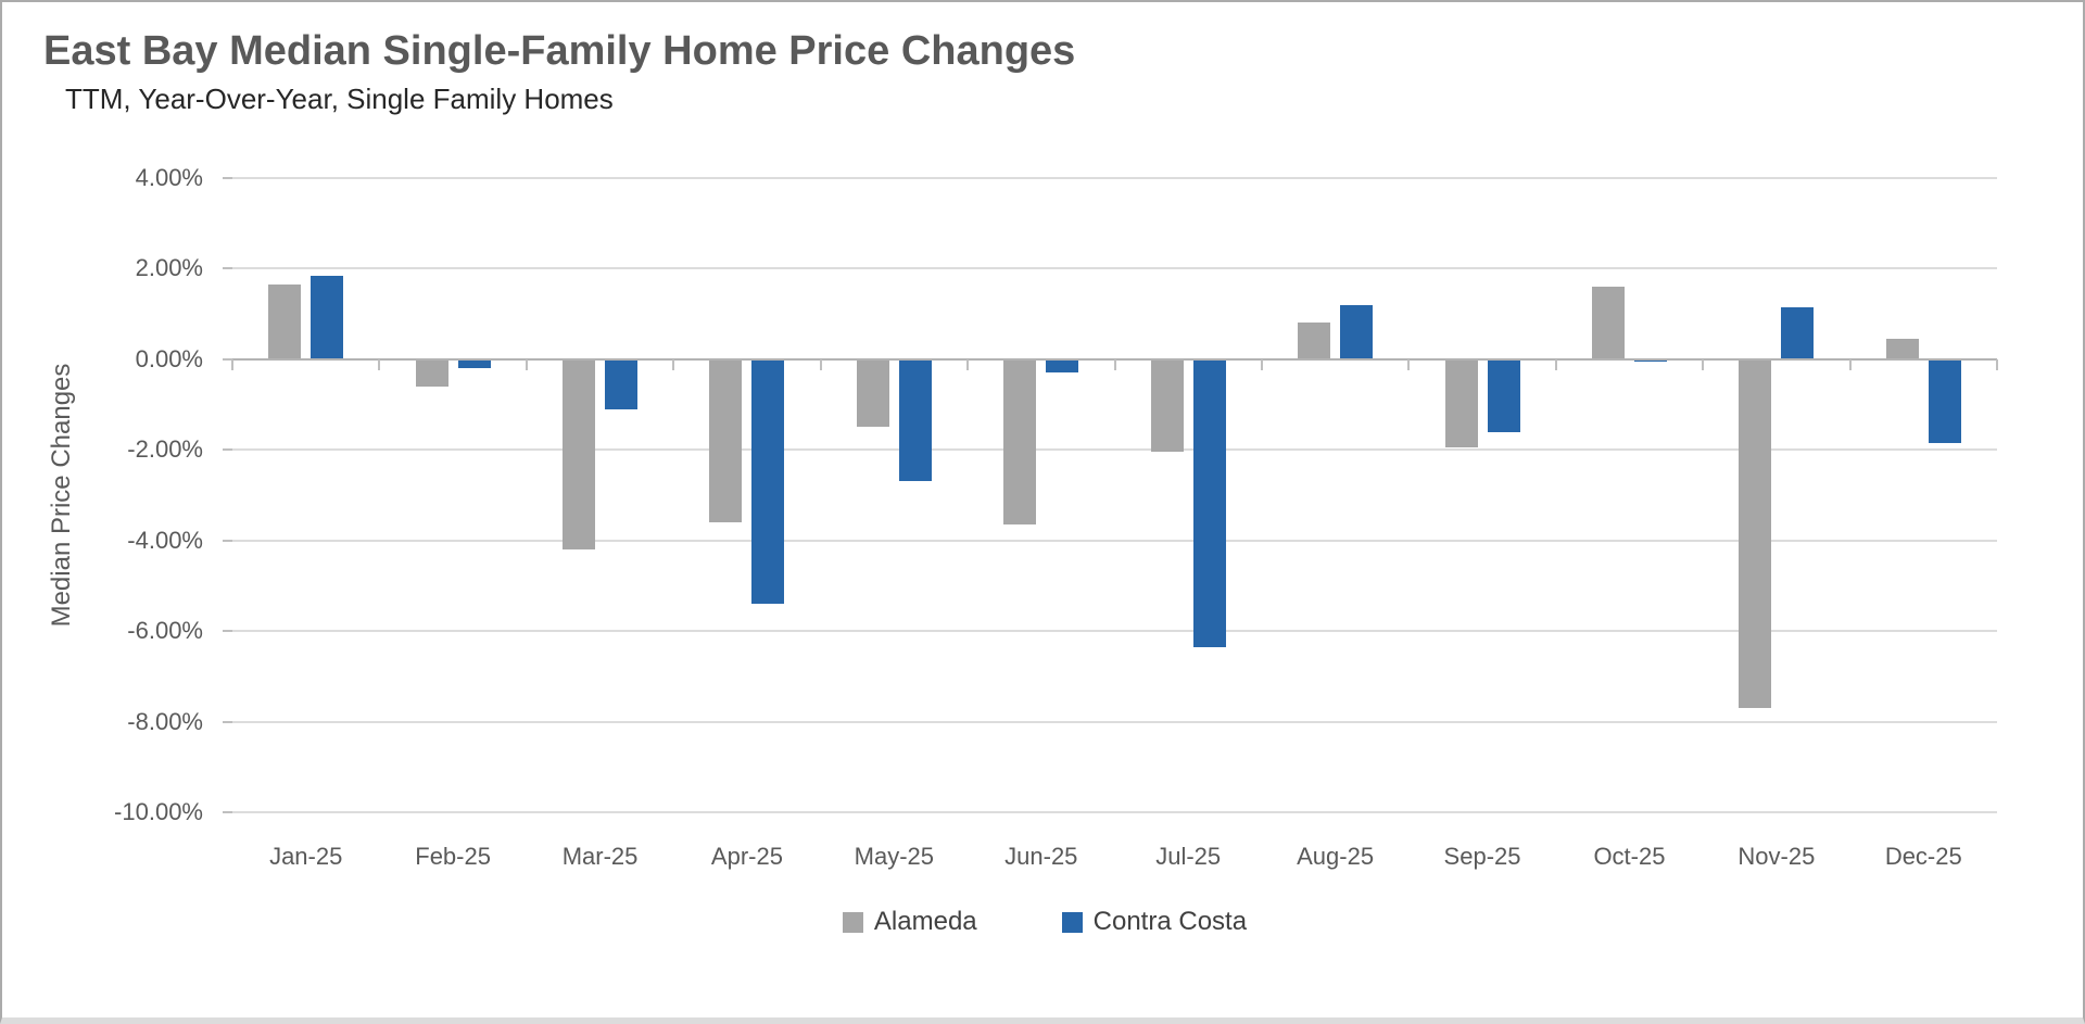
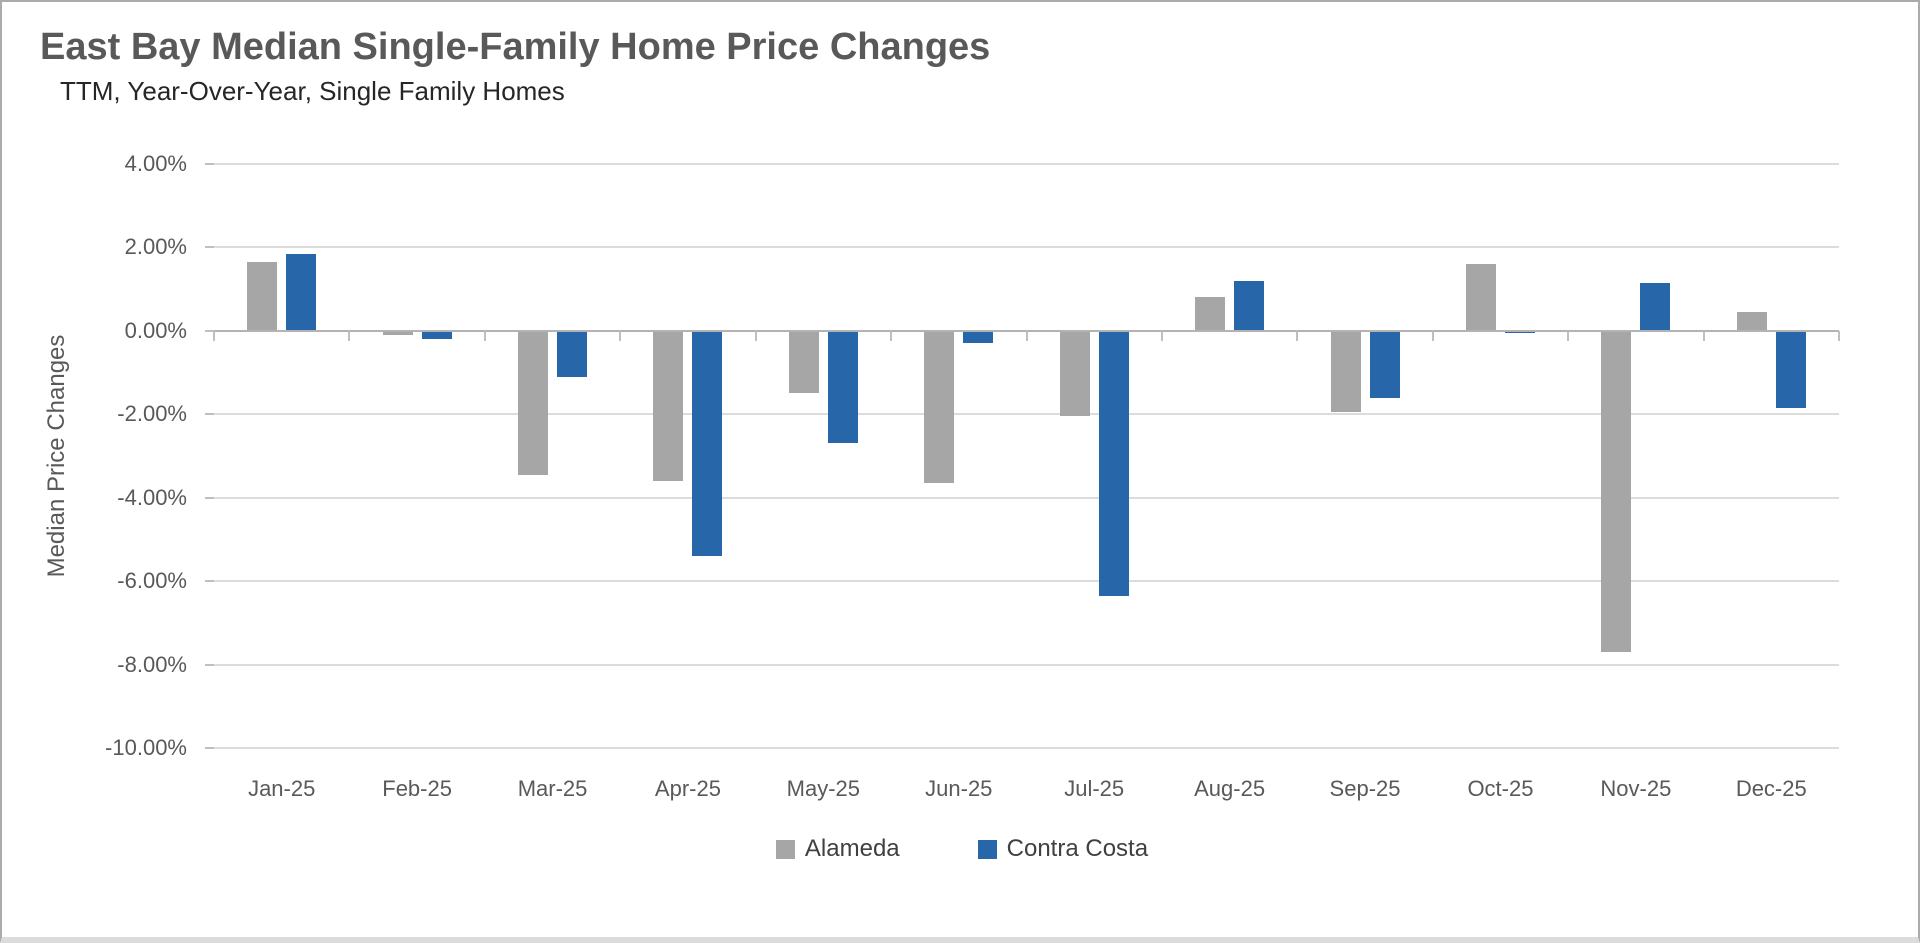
Alameda/Feb-25: -0.6% -> -0.1%
Alameda/Mar-25: -4.2% -> -3.5%
